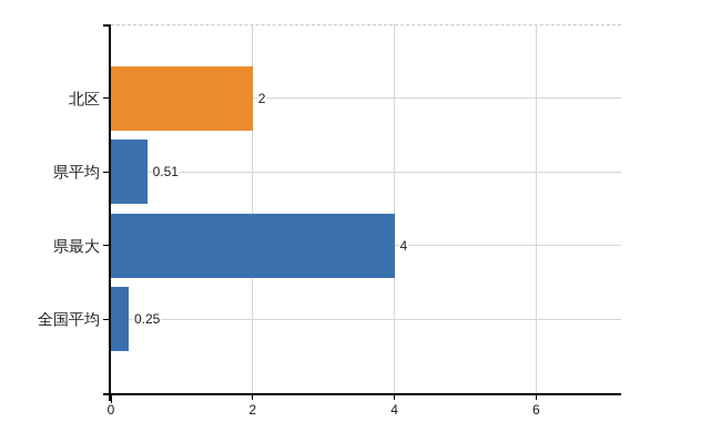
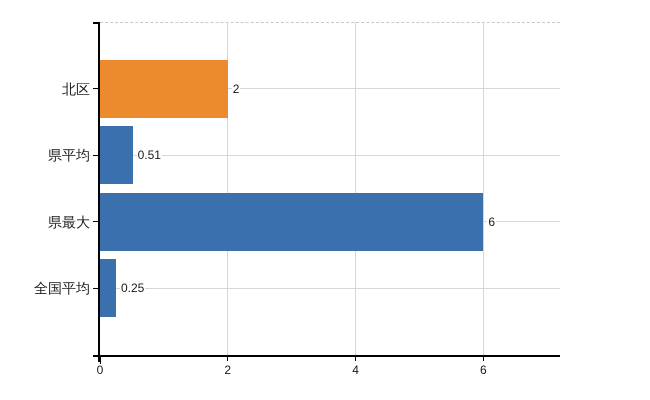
県最大: 4 -> 6
